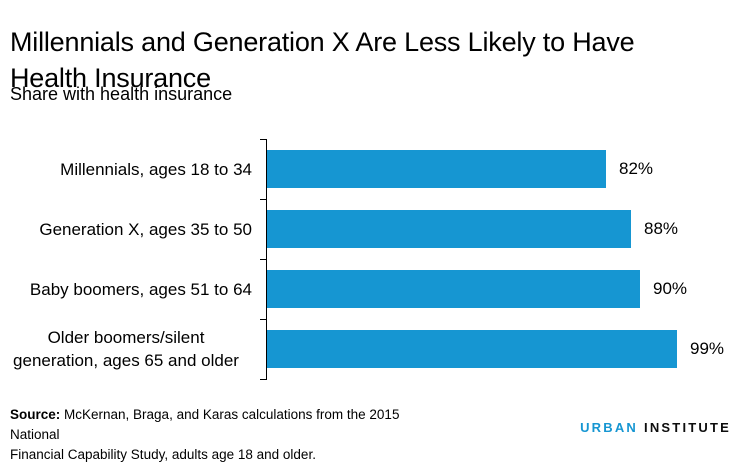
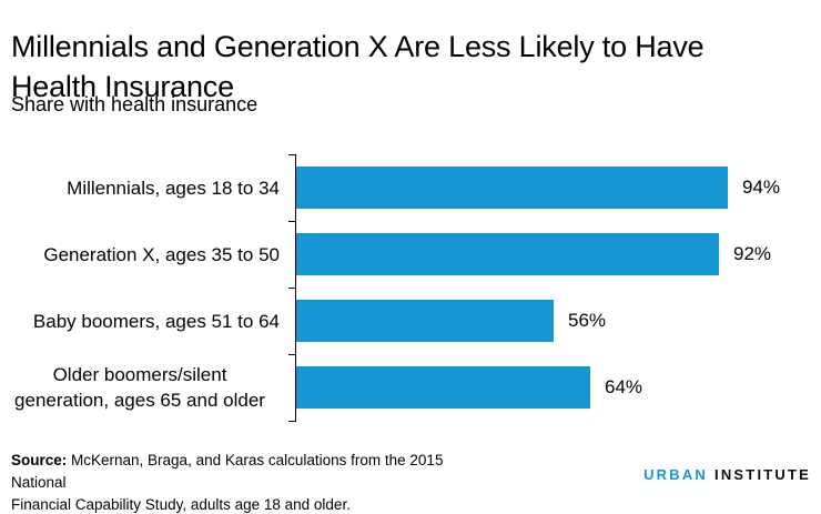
Millennials, ages 18 to 34: 82% -> 94%
Generation X, ages 35 to 50: 88% -> 92%
Baby boomers, ages 51 to 64: 90% -> 56%
Older boomers/silent generation, ages 65 and older: 99% -> 64%
